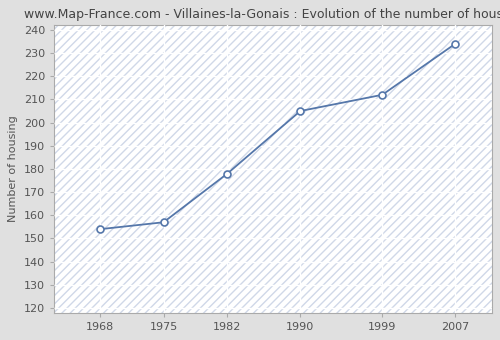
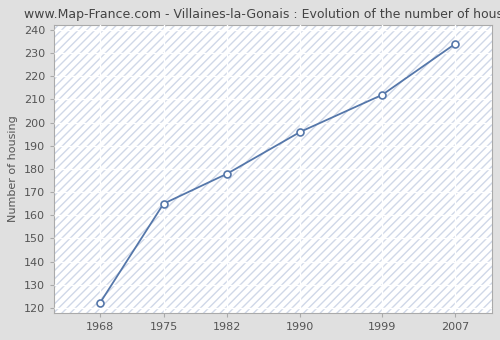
1968: 154 -> 122
1975: 157 -> 165
1990: 205 -> 196
